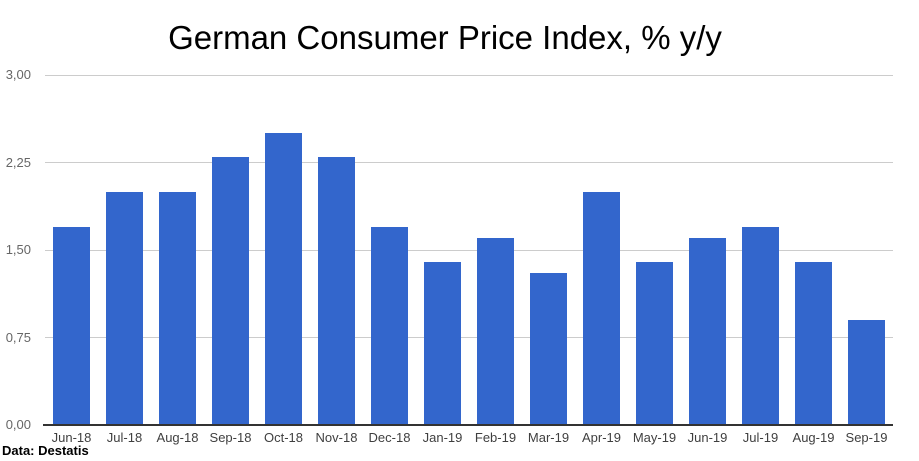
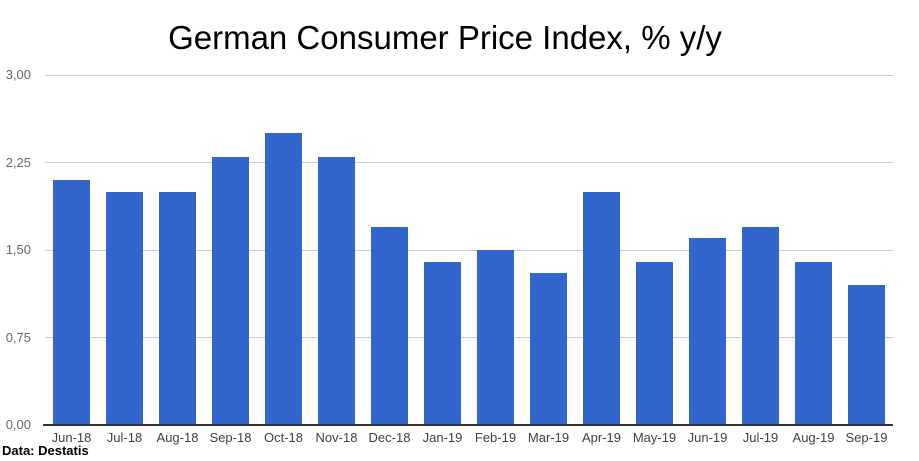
Jun-18: 1,7 -> 2,1
Feb-19: 1,6 -> 1,5
Sep-19: 0,9 -> 1,2
